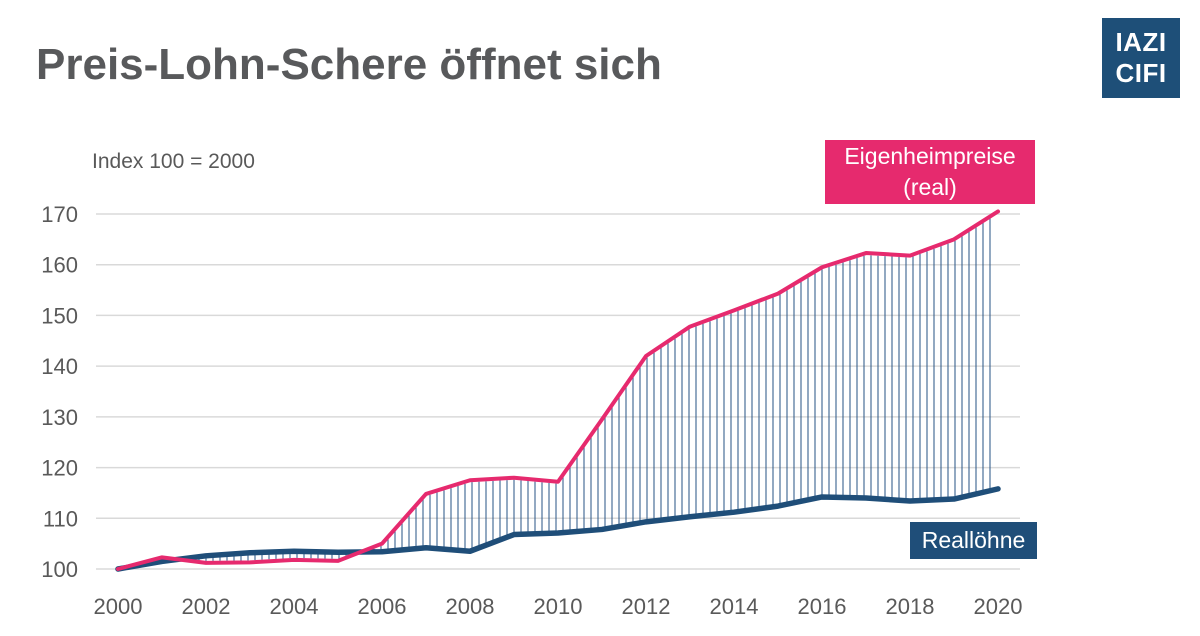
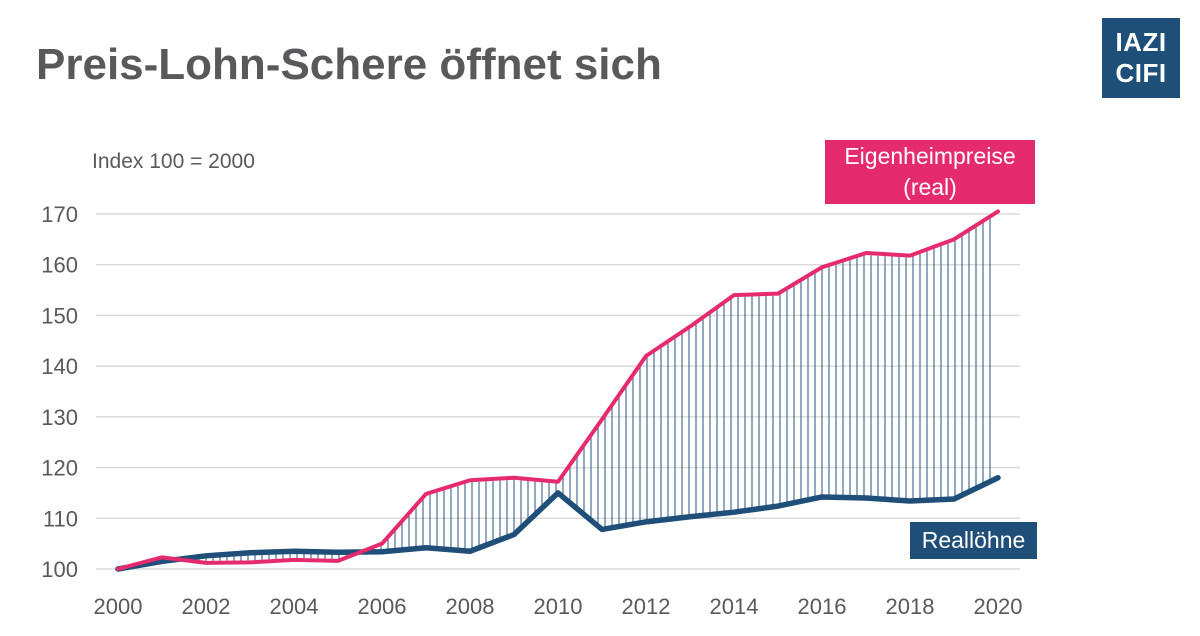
Reallöhne/2010: 107 -> 115
Eigenheimpreise (real)/2014: 151 -> 154
Reallöhne/2020: 116 -> 118
